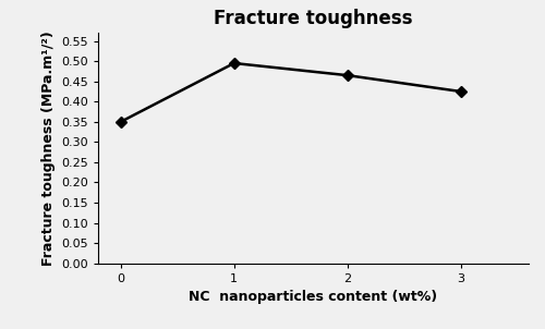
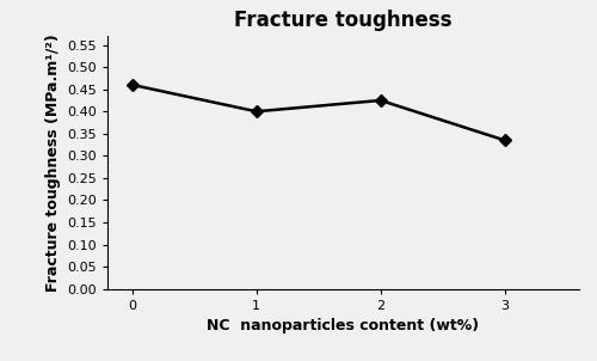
0: 0.350 -> 0.460
1: 0.495 -> 0.400
2: 0.465 -> 0.425
3: 0.425 -> 0.335
